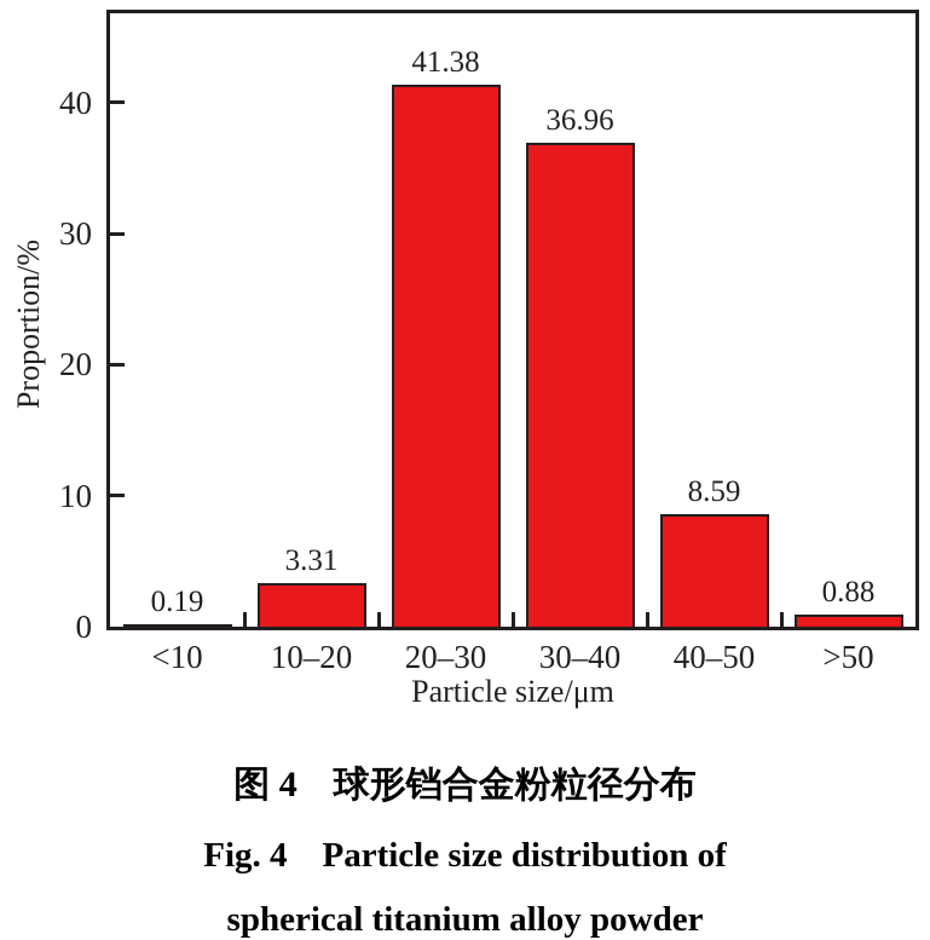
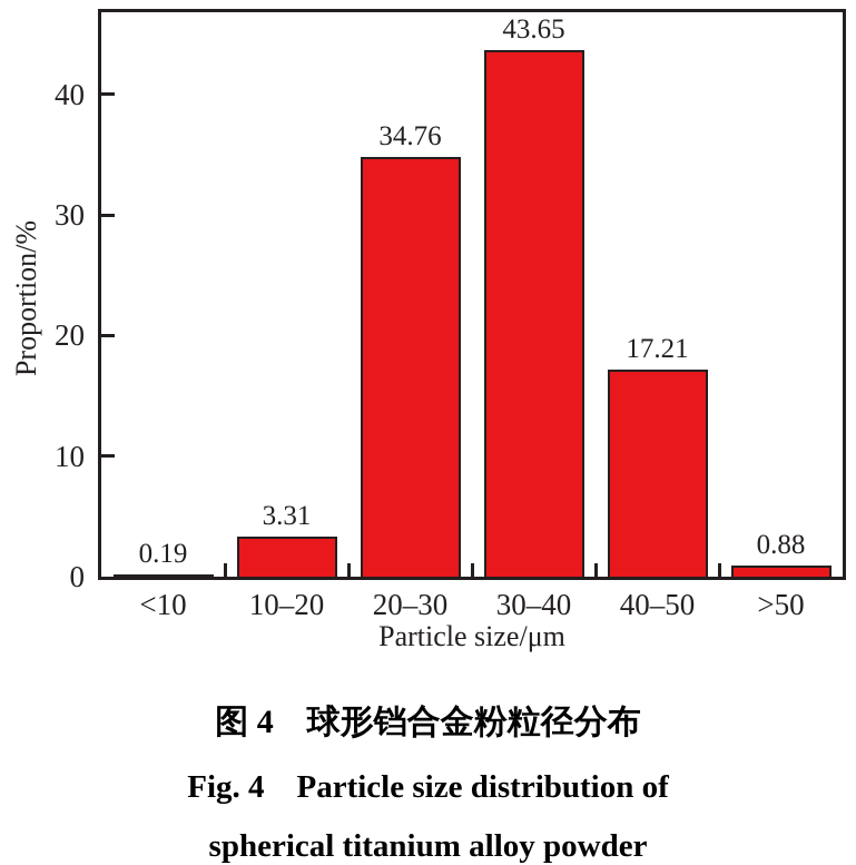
20–30: 41.38 -> 34.76
30–40: 36.96 -> 43.65
40–50: 8.59 -> 17.21
